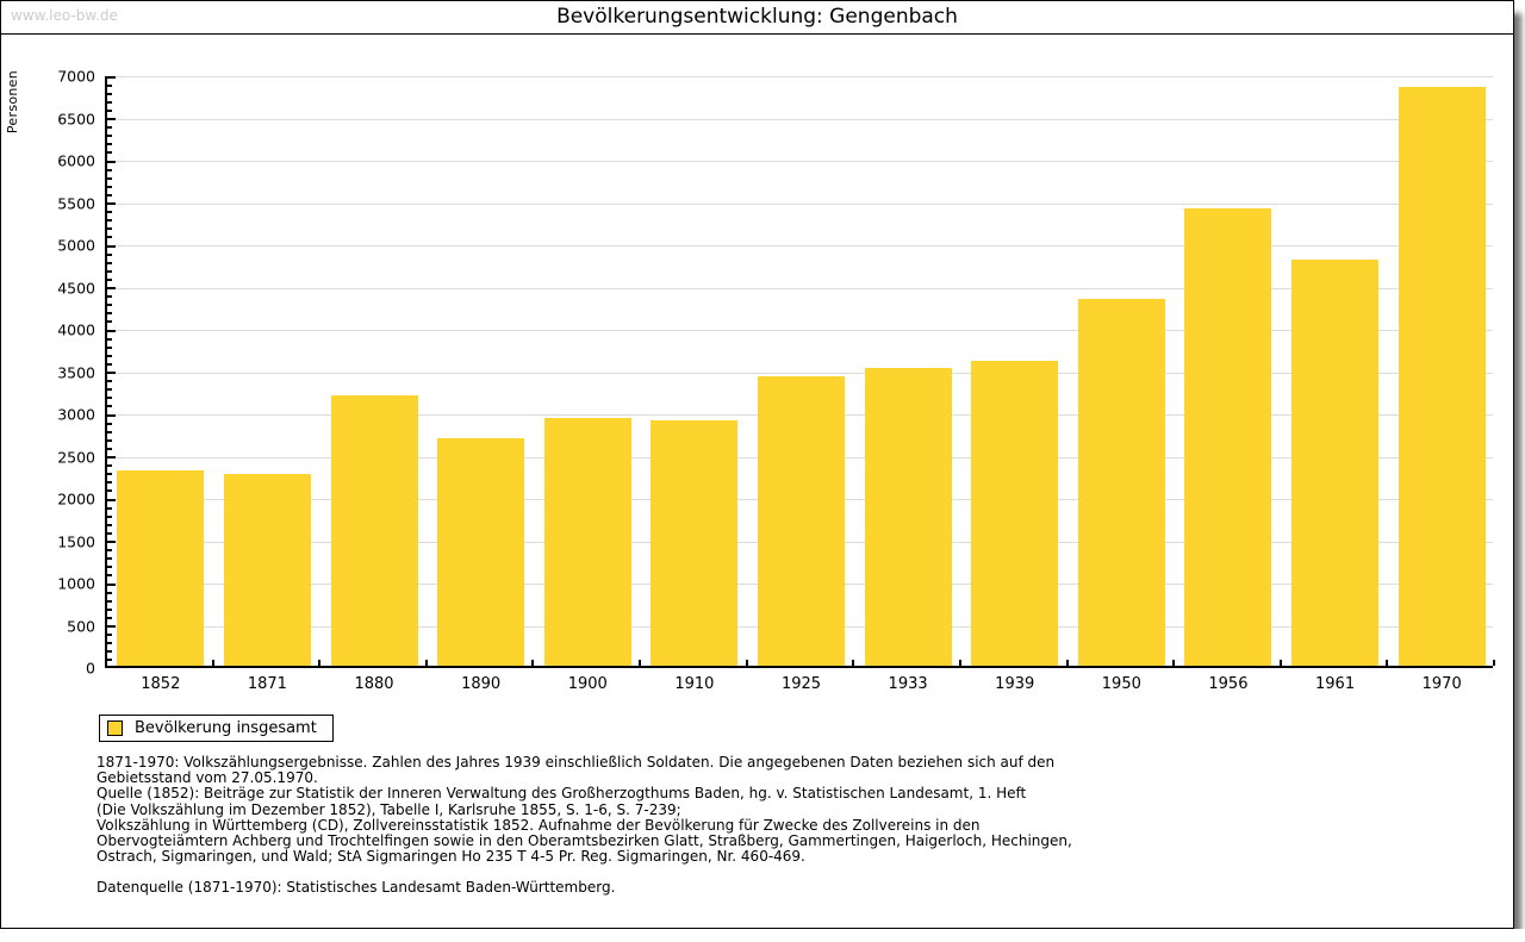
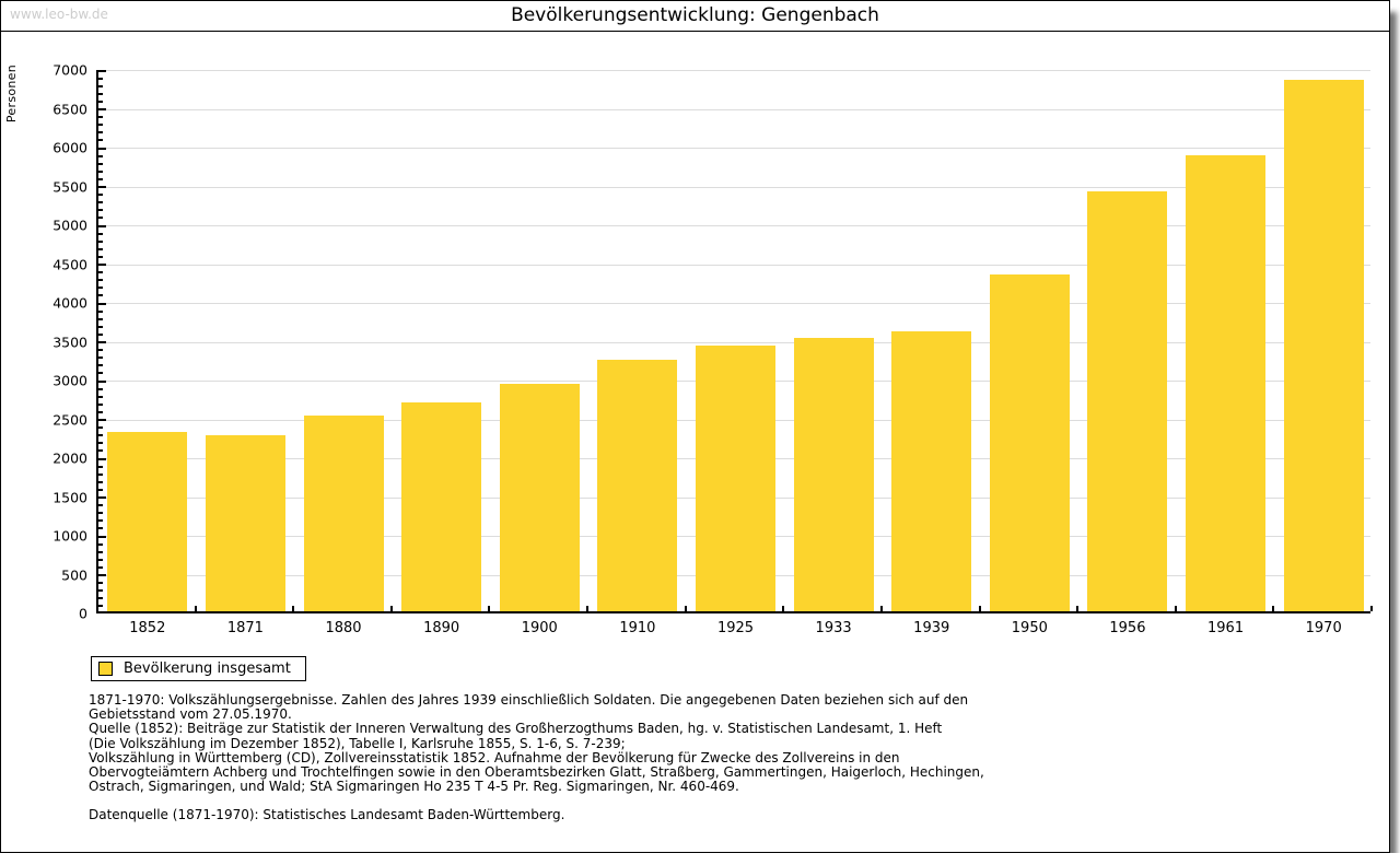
1880: 3200 -> 2500
1910: 2900 -> 3200
1961: 4800 -> 5900
